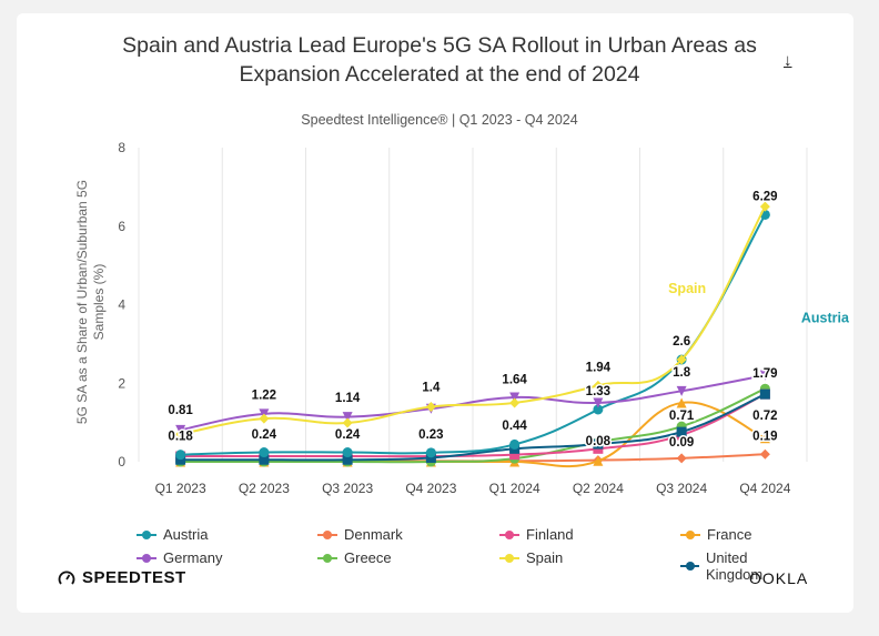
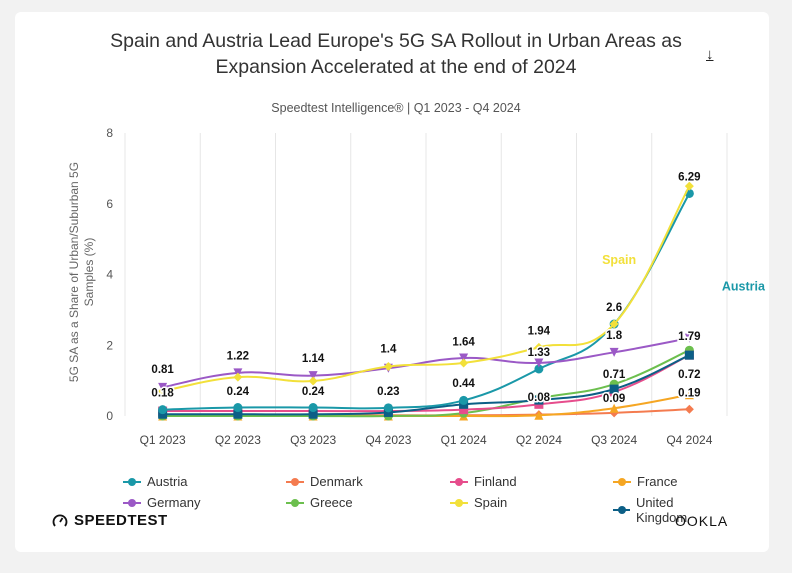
France/Q3 2024: 1.5 -> 0.2
